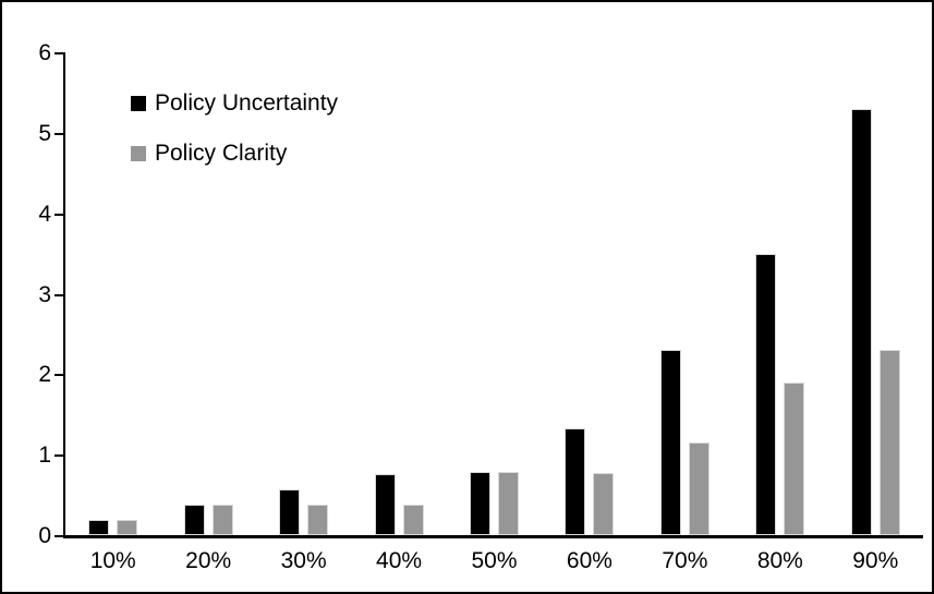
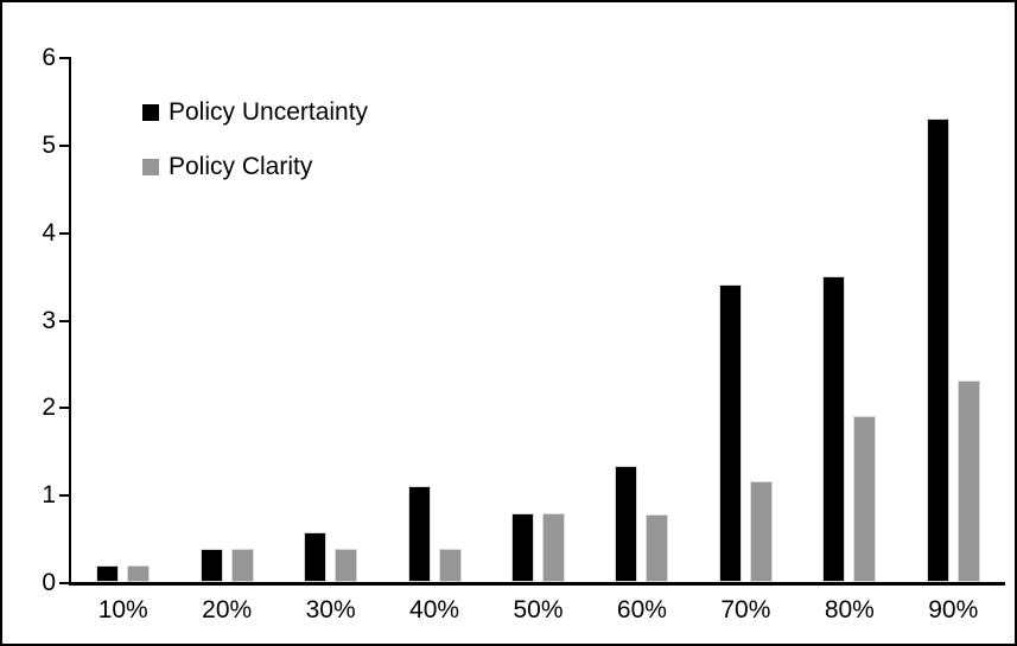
Policy Uncertainty/40%: 0.8 -> 1.1
Policy Uncertainty/70%: 2.3 -> 3.4
